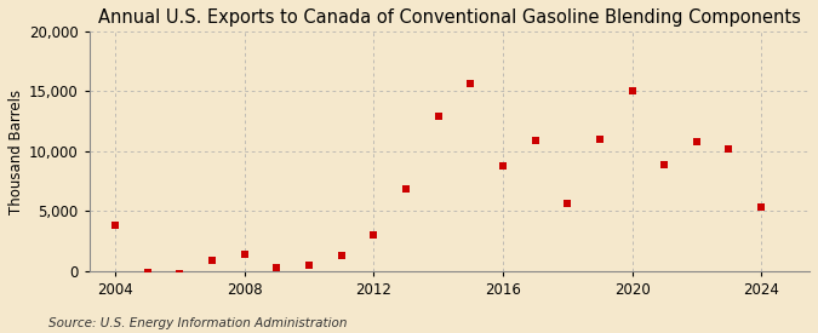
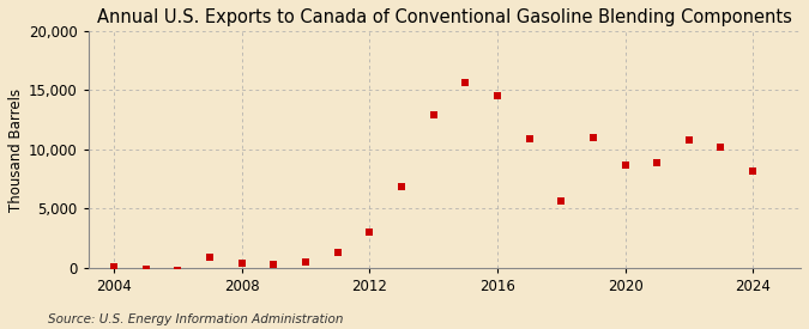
2004: 3,800 -> 100
2008: 1,400 -> 400
2016: 8,800 -> 14,500
2020: 15,000 -> 8,700
2024: 5,400 -> 8,200
